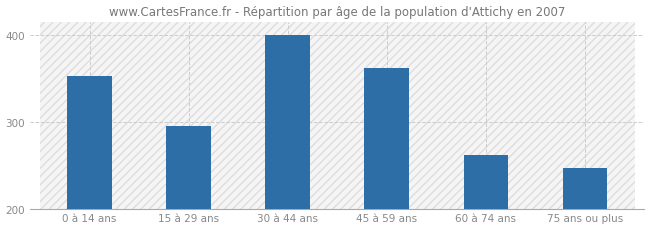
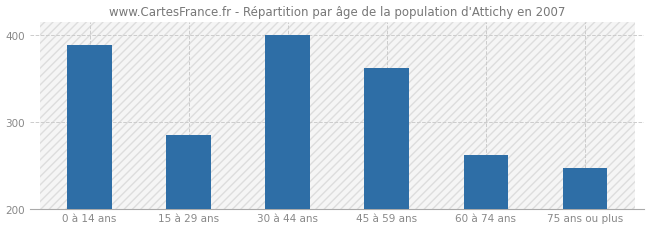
0 à 14 ans: 352 -> 388
15 à 29 ans: 295 -> 284
